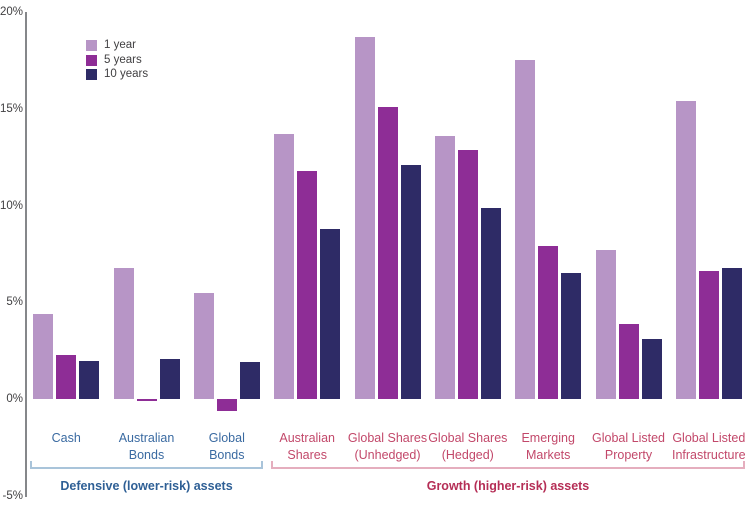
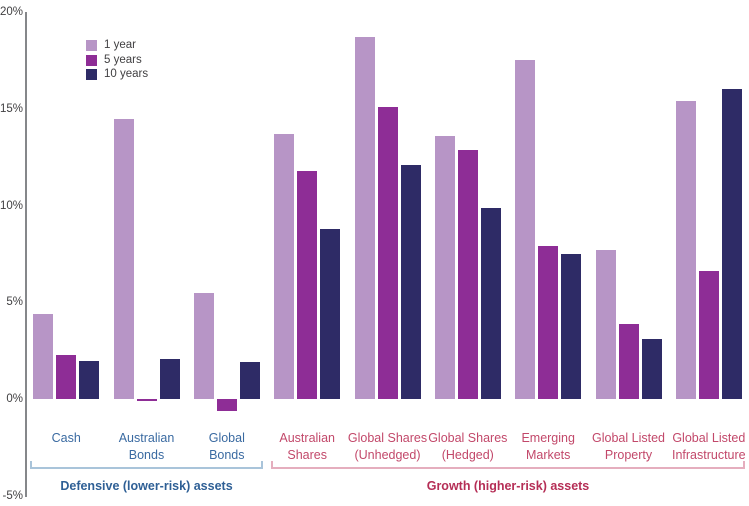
1 year/Australian Bonds: 6.8% -> 14.5%
10 years/Emerging Markets: 6.5% -> 7.5%
10 years/Global Listed Infrastructure: 6.8% -> 16.0%
